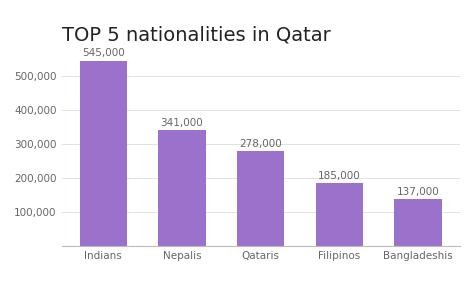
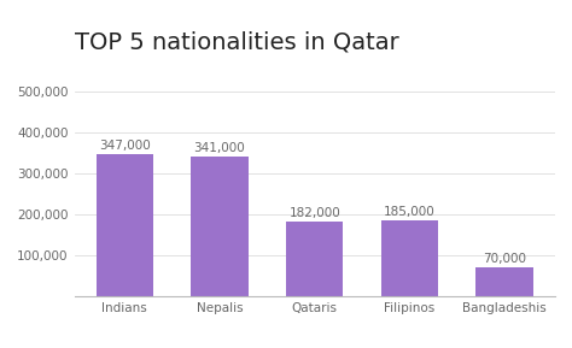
Indians: 545,000 -> 347,000
Qataris: 278,000 -> 182,000
Bangladeshis: 137,000 -> 70,000
